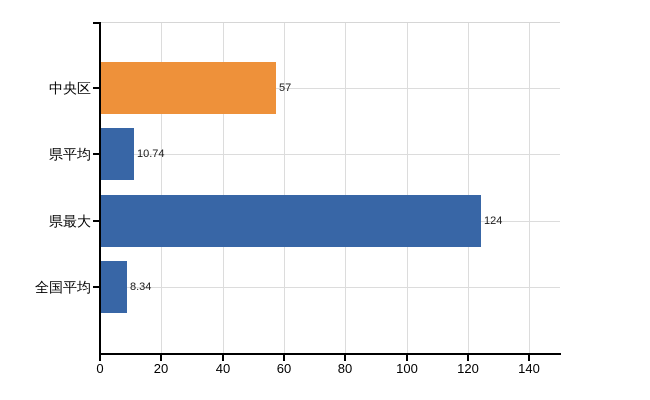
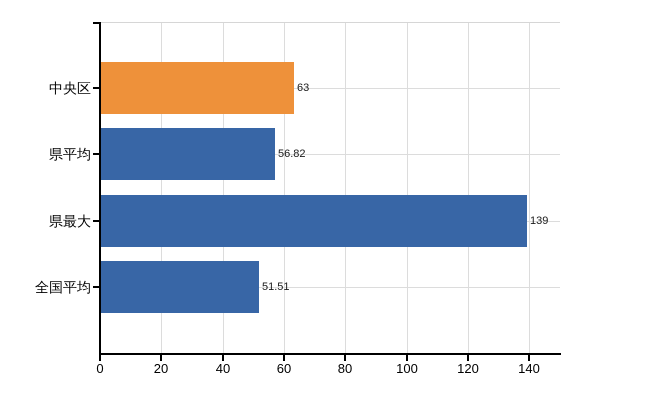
中央区: 57 -> 63
県平均: 10.74 -> 56.82
県最大: 124 -> 139
全国平均: 8.34 -> 51.51
